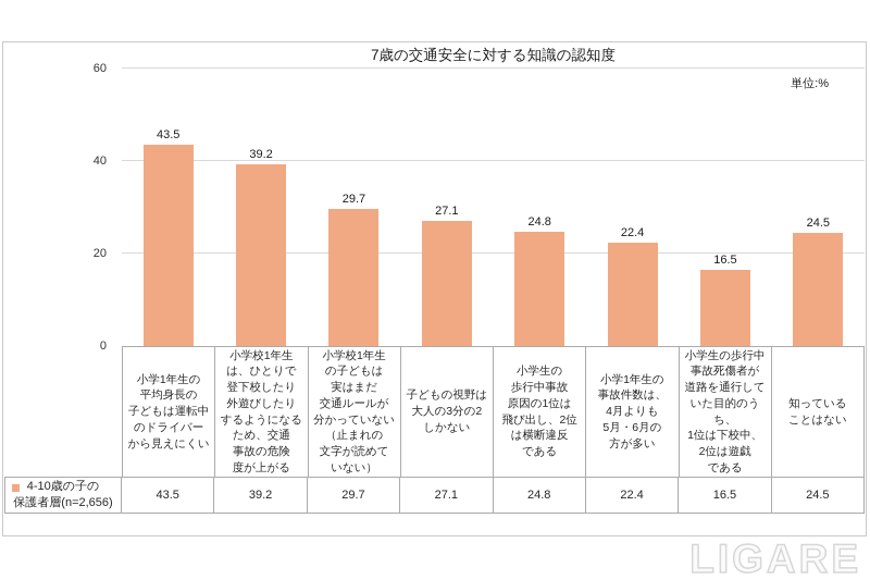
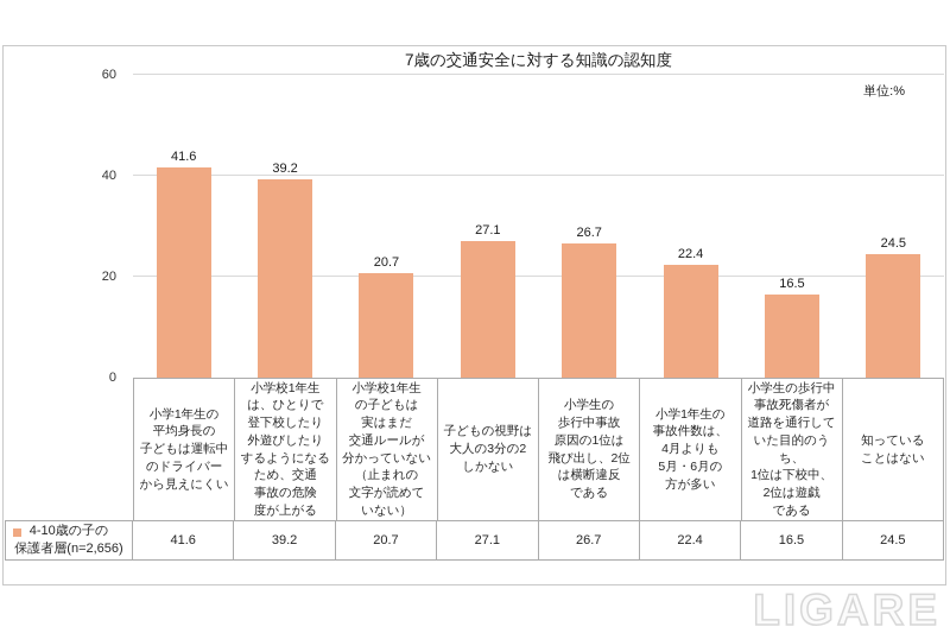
小学1年生の 平均身長の 子どもは運転中 のドライバー から見えにくい: 43.5 -> 41.6
小学校1年生 の子どもは 実はまだ 交通ルールが 分かっていない （止まれの 文字が読めて いない）: 29.7 -> 20.7
小学生の 歩行中事故 原因の1位は 飛び出し、2位 は横断違反 である: 24.8 -> 26.7
